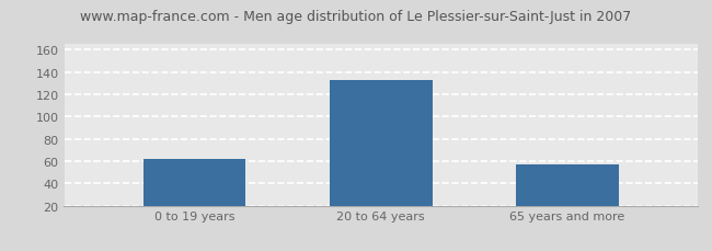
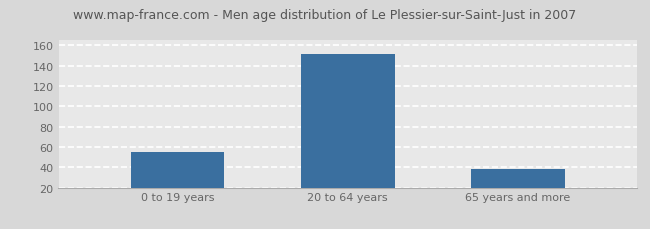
0 to 19 years: 62 -> 55
20 to 64 years: 133 -> 152
65 years and more: 57 -> 38
